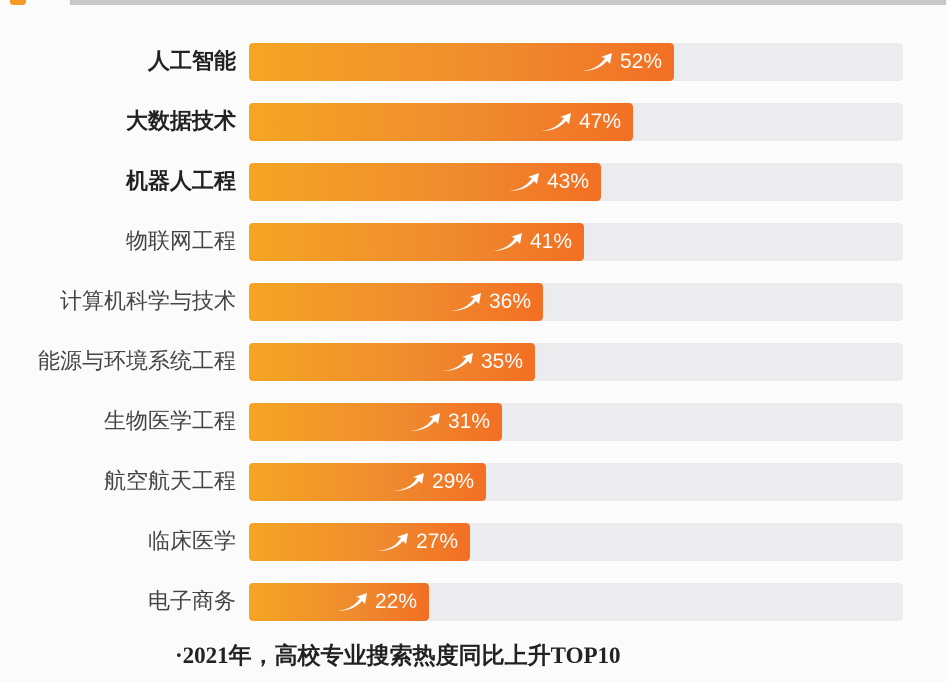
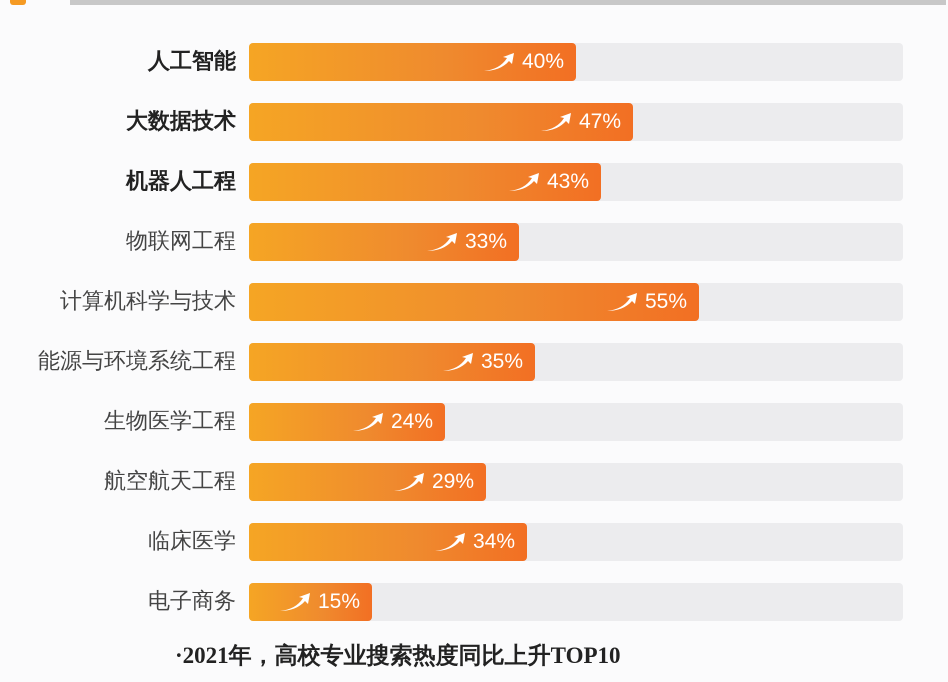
人工智能: 52% -> 40%
物联网工程: 41% -> 33%
计算机科学与技术: 36% -> 55%
生物医学工程: 31% -> 24%
临床医学: 27% -> 34%
电子商务: 22% -> 15%
